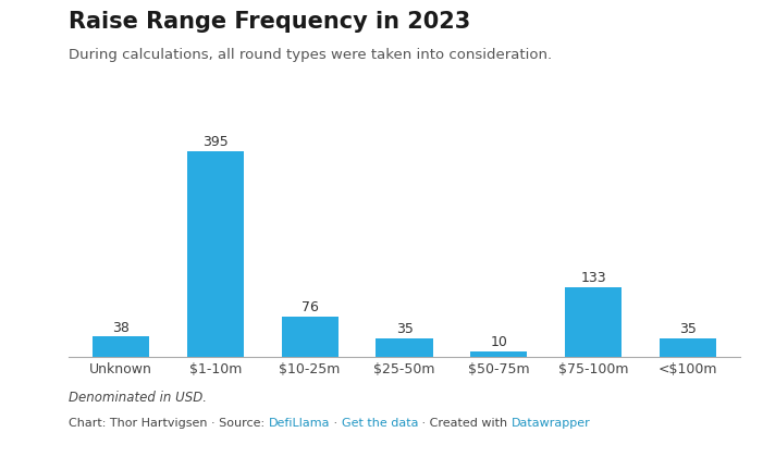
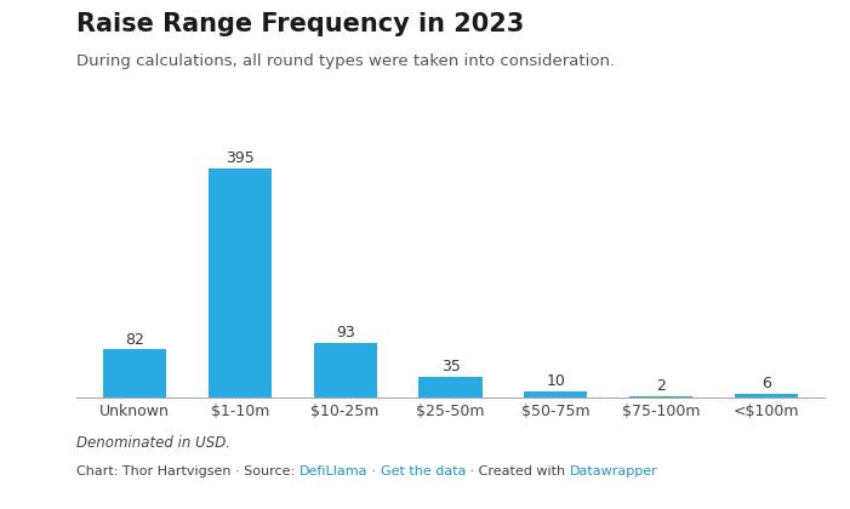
Unknown: 38 -> 82
$10-25m: 76 -> 93
$75-100m: 133 -> 2
<$100m: 35 -> 6
